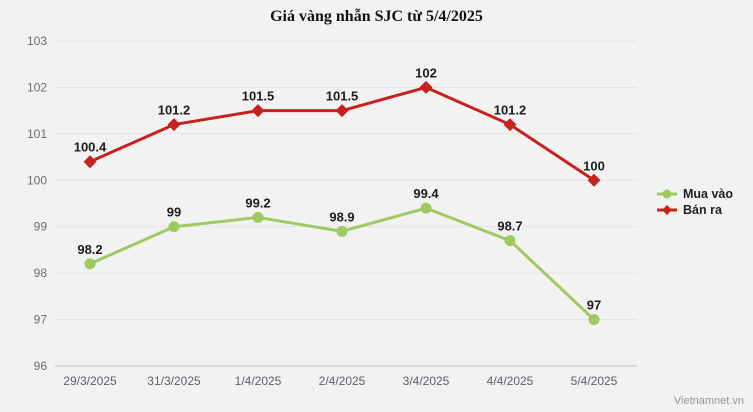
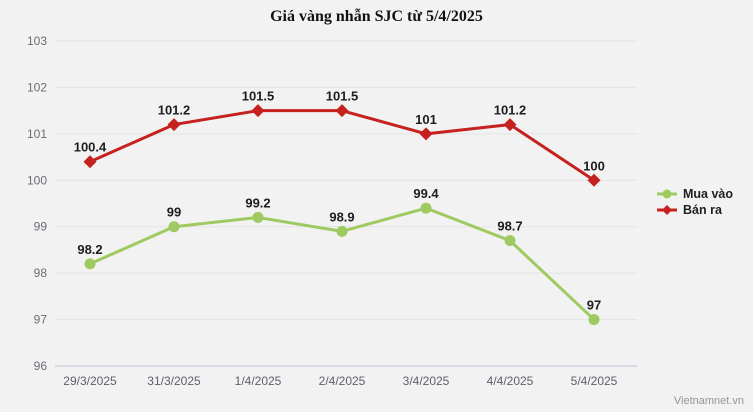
Bán ra/3/4/2025: 102 -> 101
